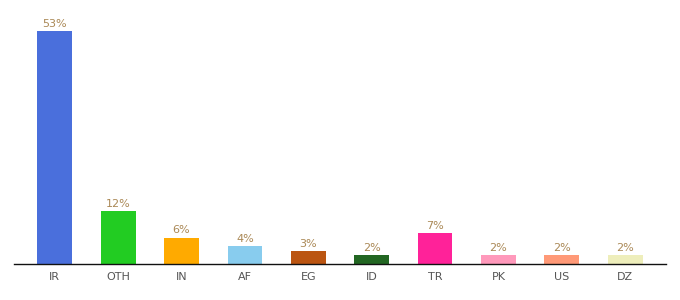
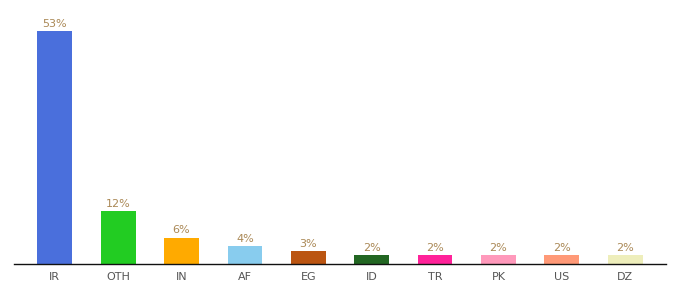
TR: 7% -> 2%
